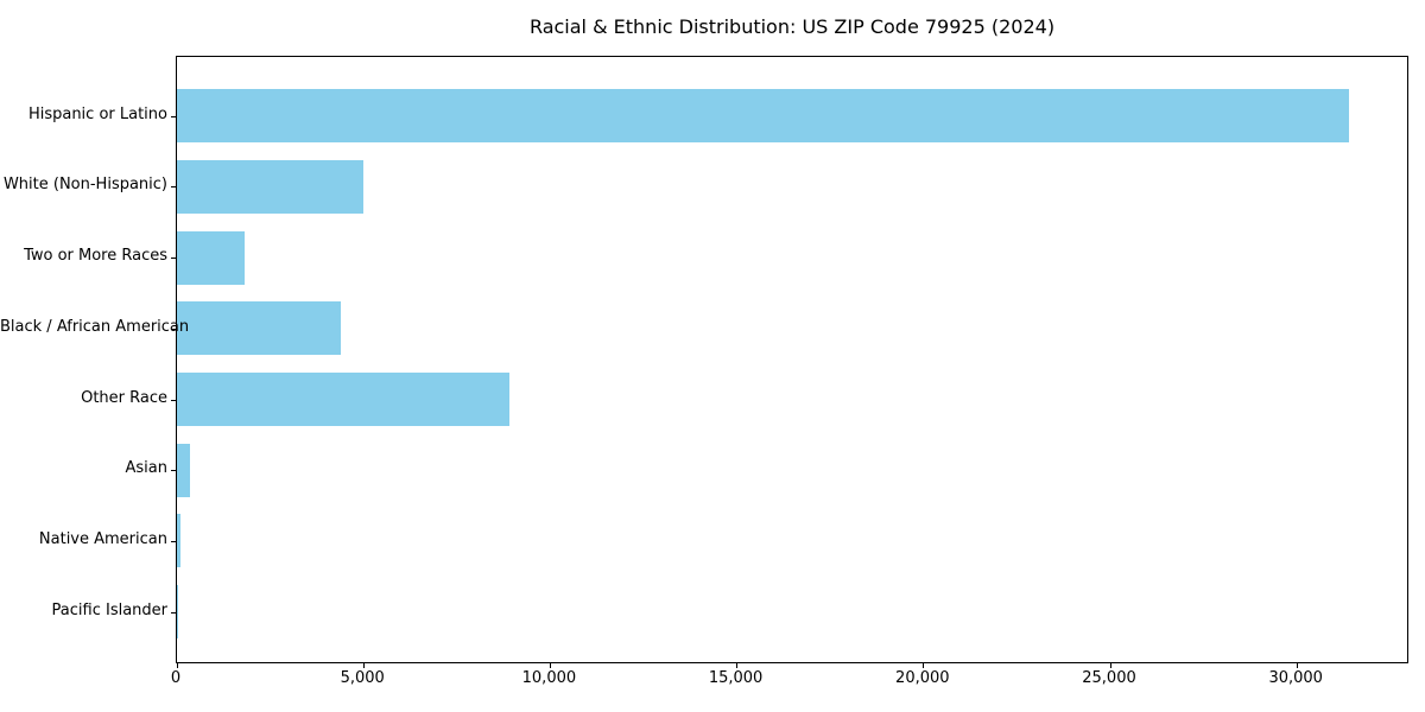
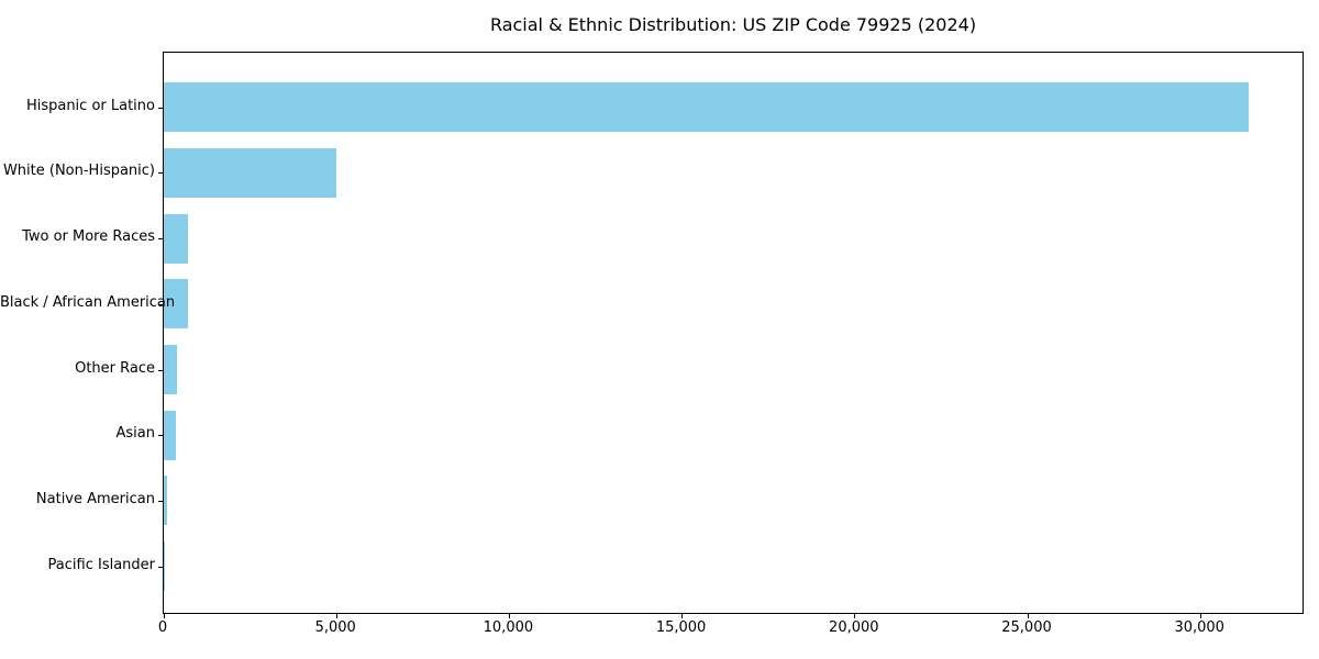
Two or More Races: 1800 -> 700
Black / African American: 4400 -> 700
Other Race: 8900 -> 400
